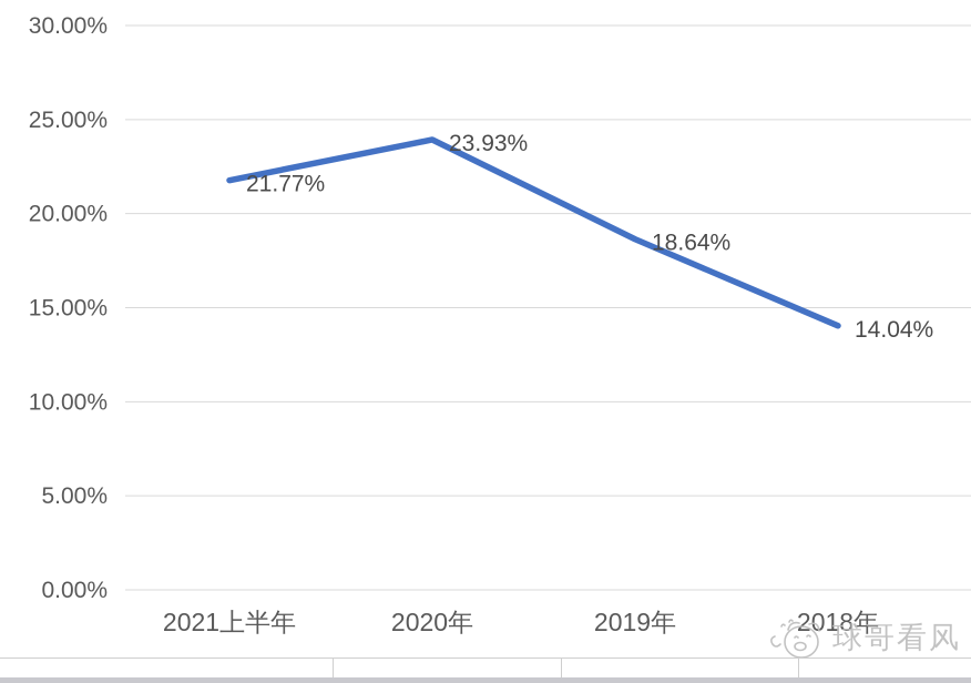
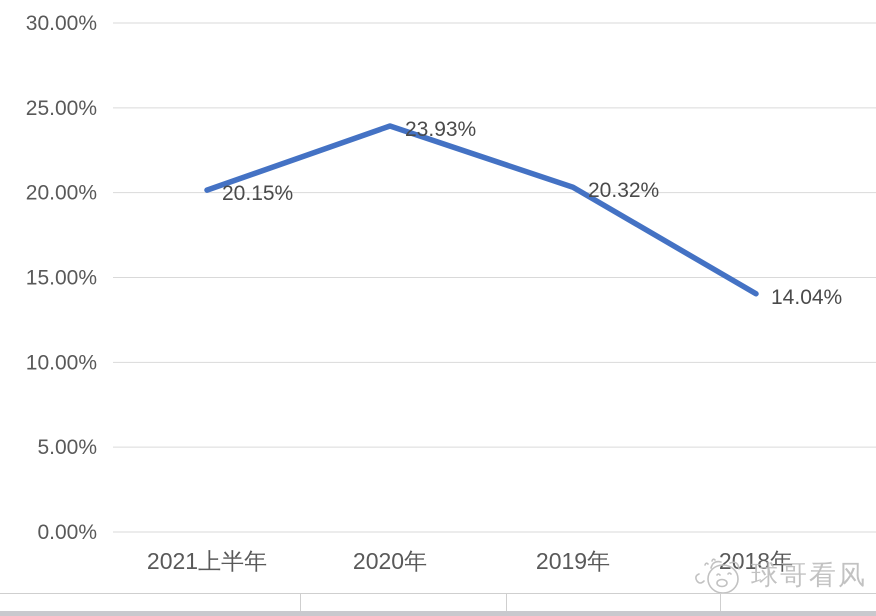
2021上半年: 21.77% -> 20.15%
2019年: 18.64% -> 20.32%
